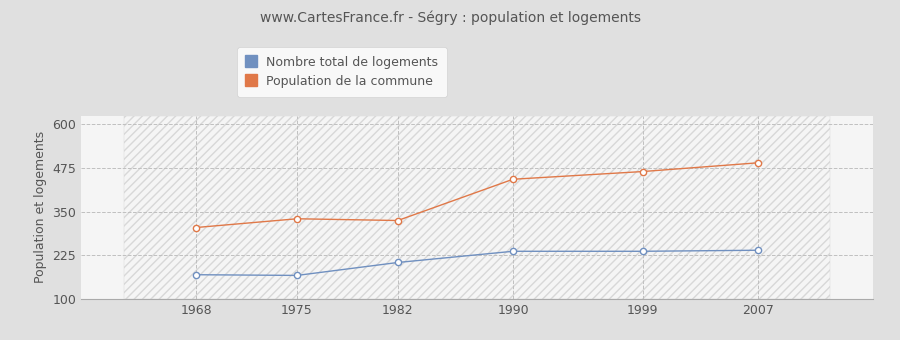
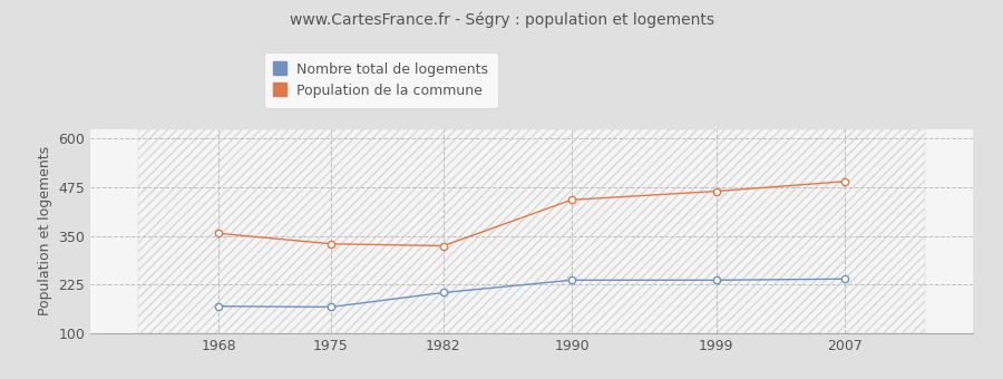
Population de la commune/1968: 305 -> 357
